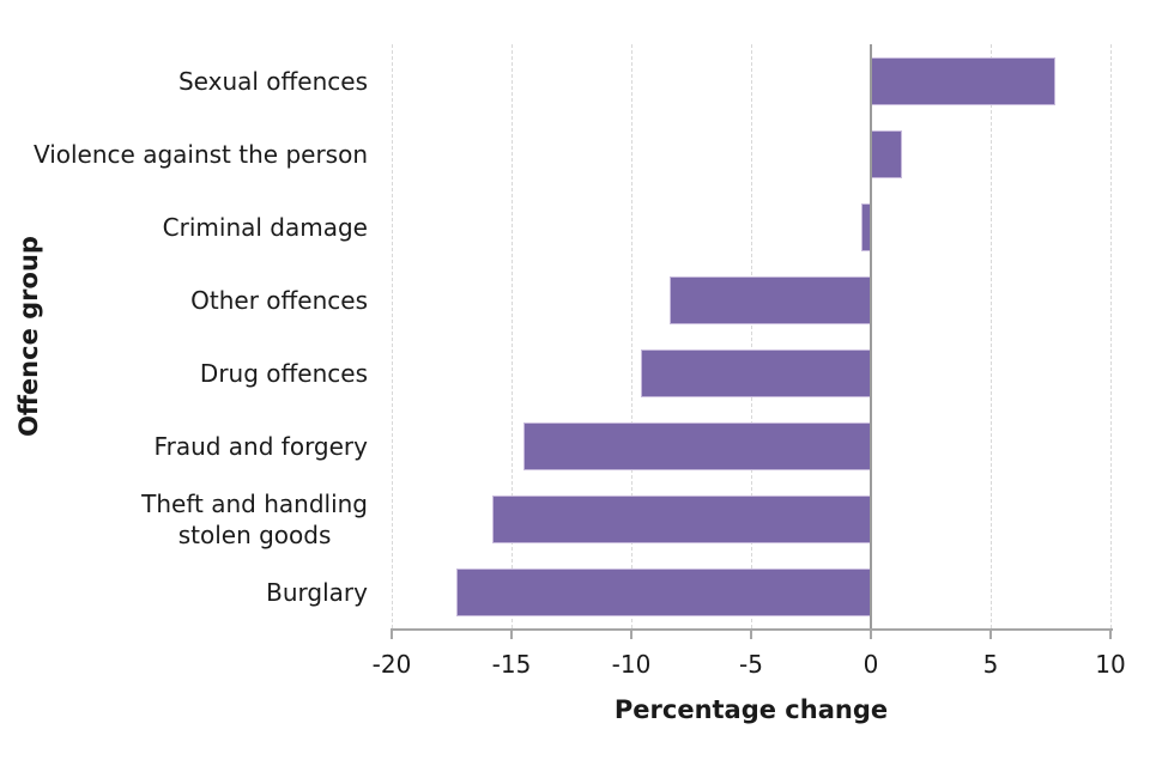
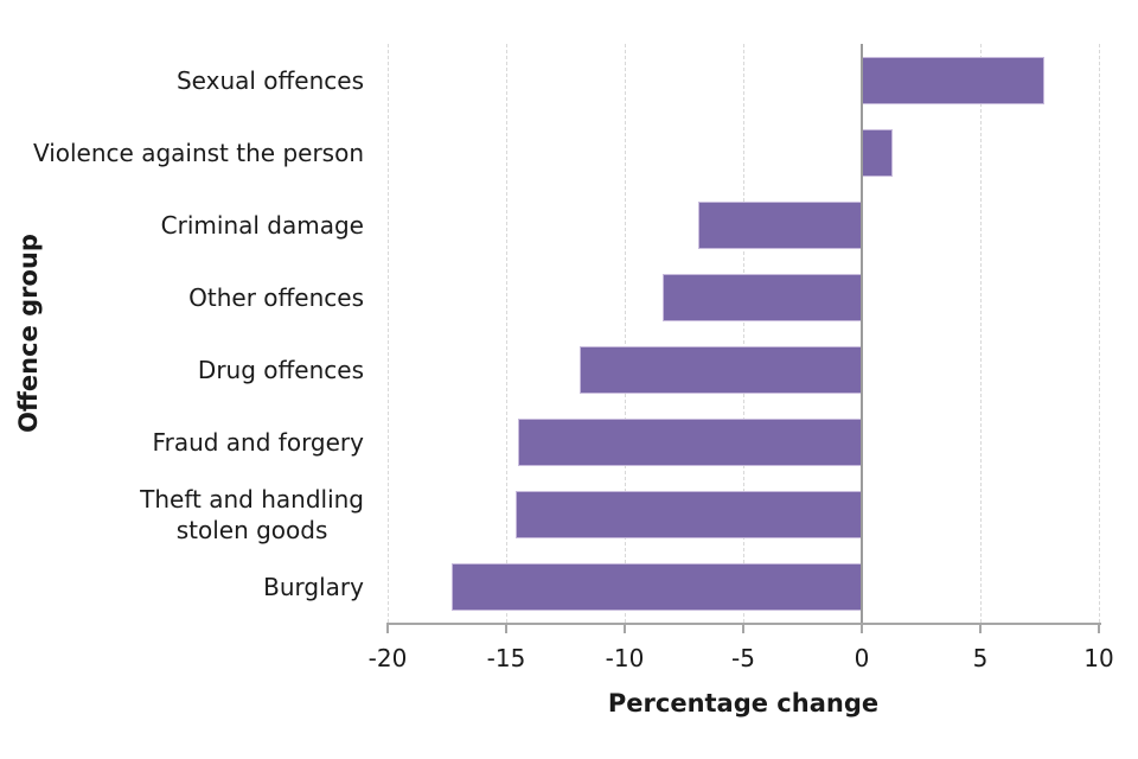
Criminal damage: -0.4 -> -6.9
Drug offences: -9.6 -> -11.9
Theft and handling stolen goods: -15.8 -> -14.6
